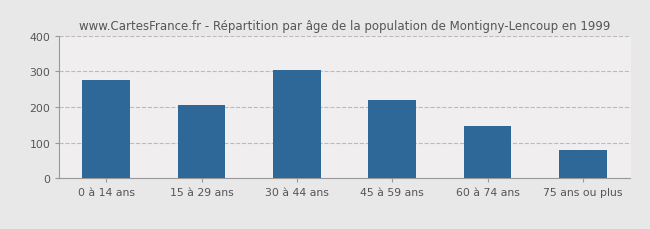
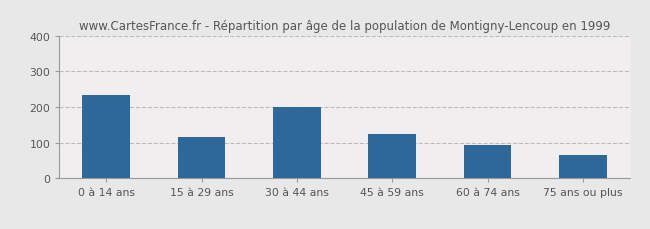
0 à 14 ans: 275 -> 235
15 à 29 ans: 206 -> 115
30 à 44 ans: 304 -> 200
45 à 59 ans: 221 -> 125
60 à 74 ans: 148 -> 95
75 ans ou plus: 80 -> 65
